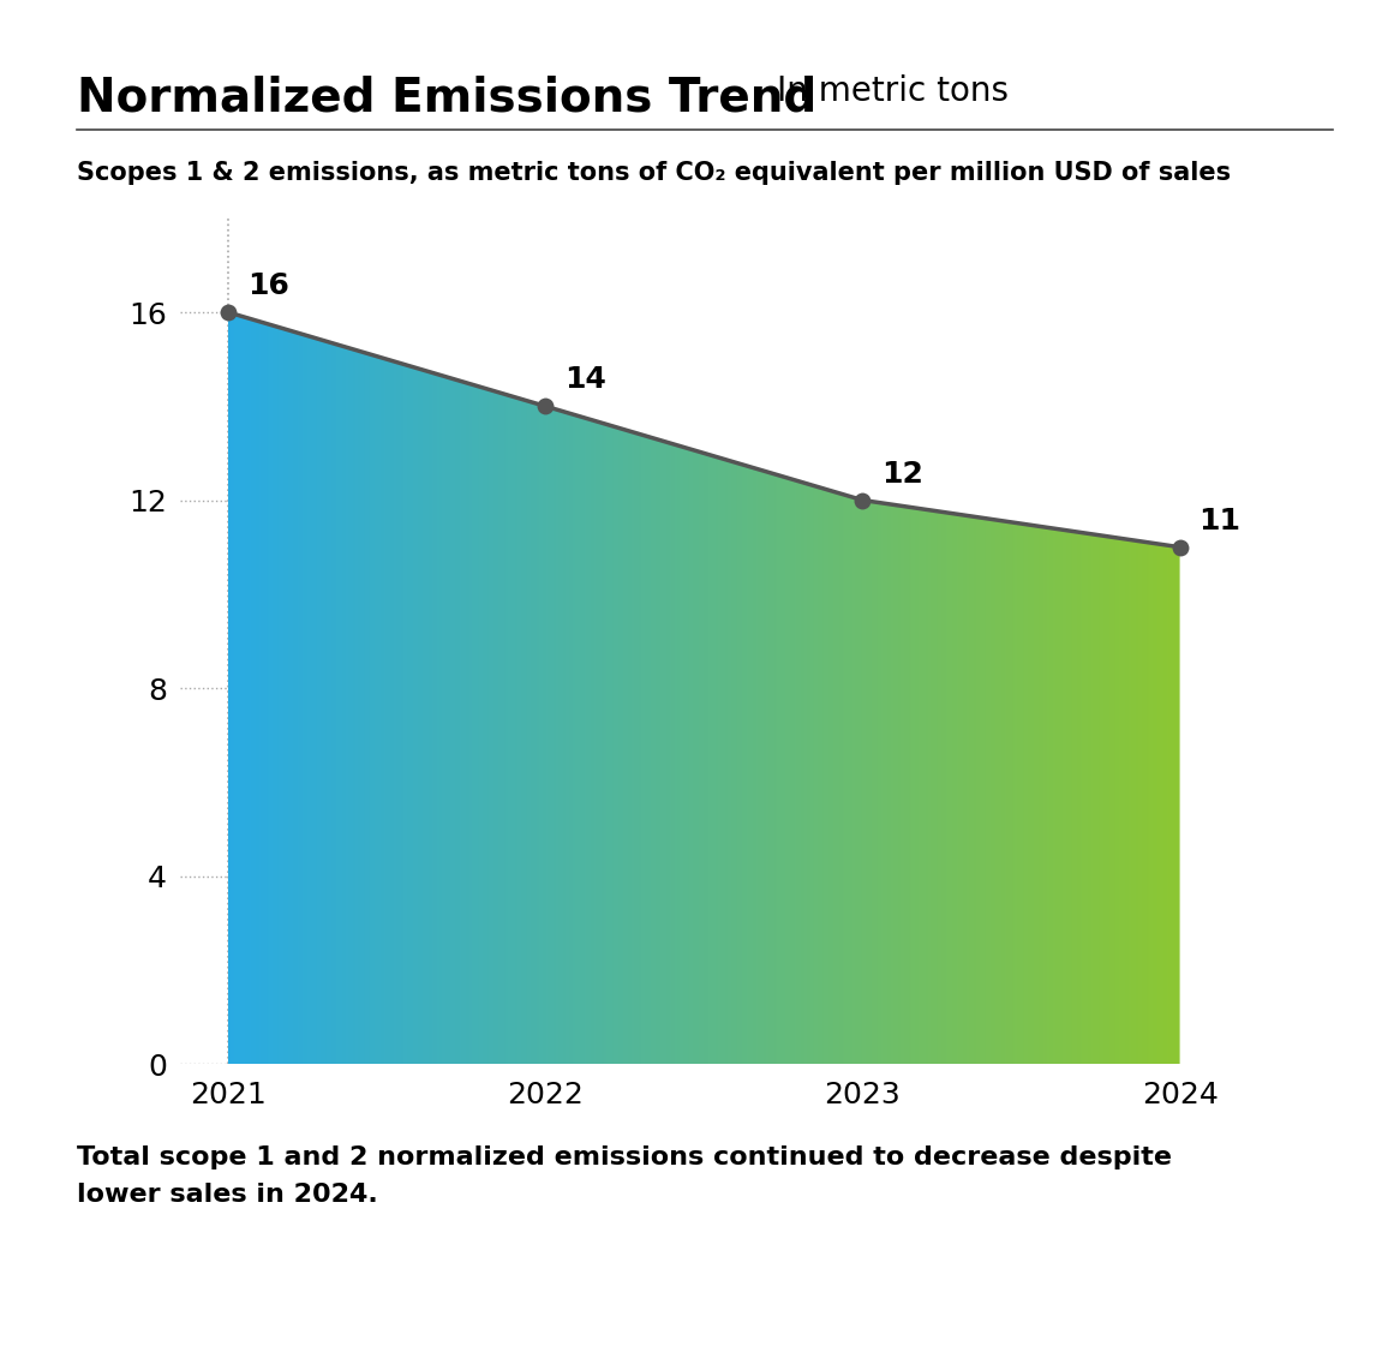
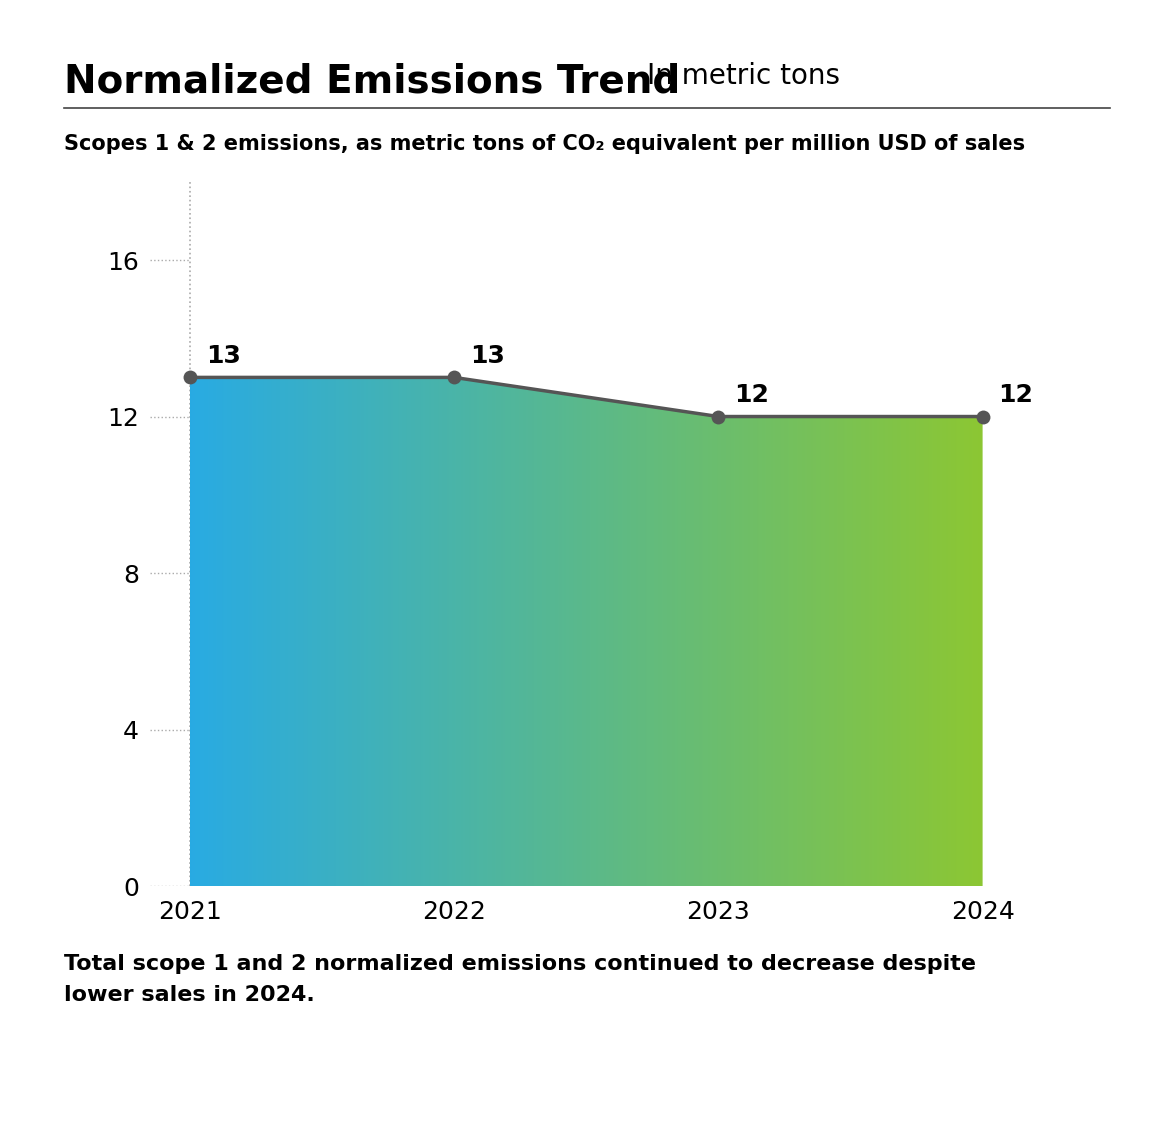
2021: 16 -> 13
2022: 14 -> 13
2024: 11 -> 12
